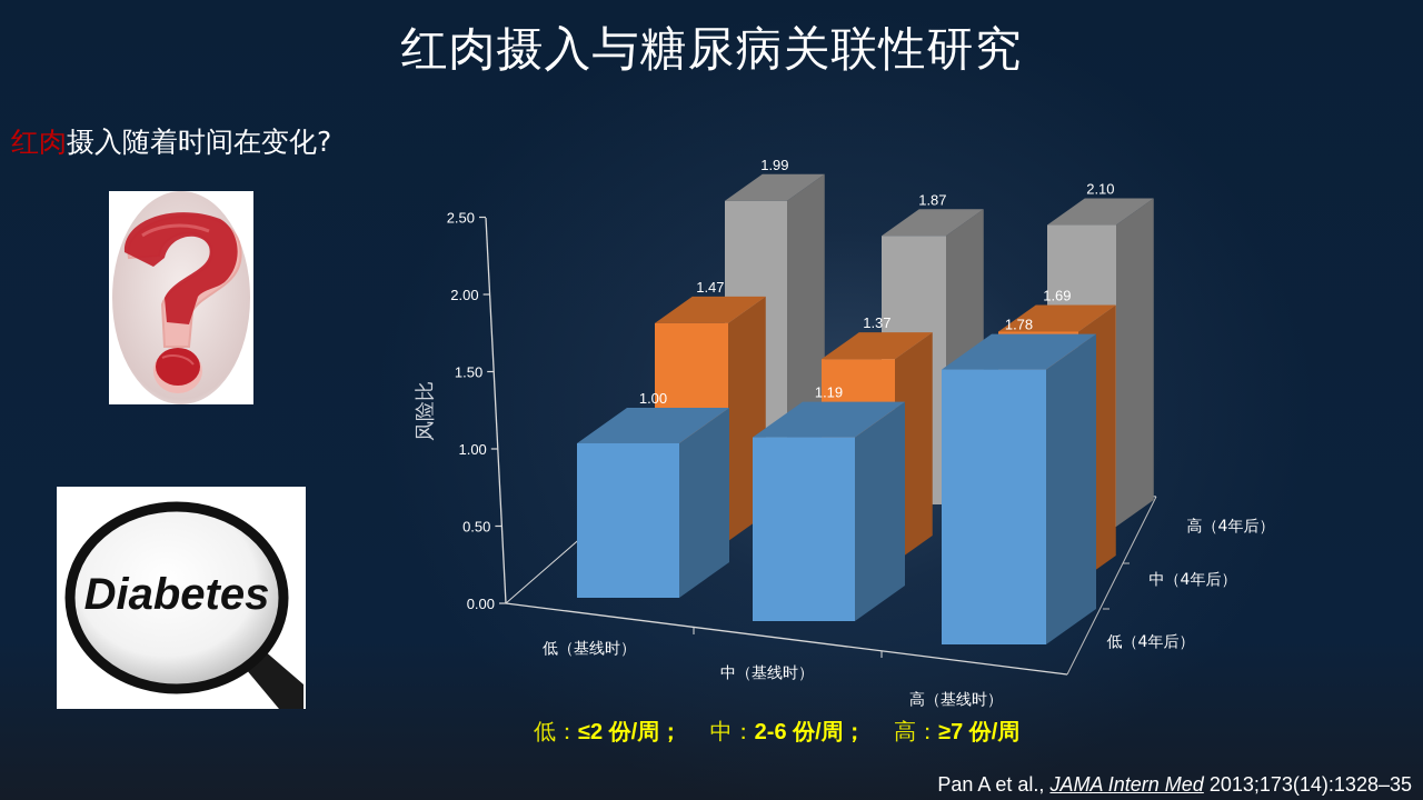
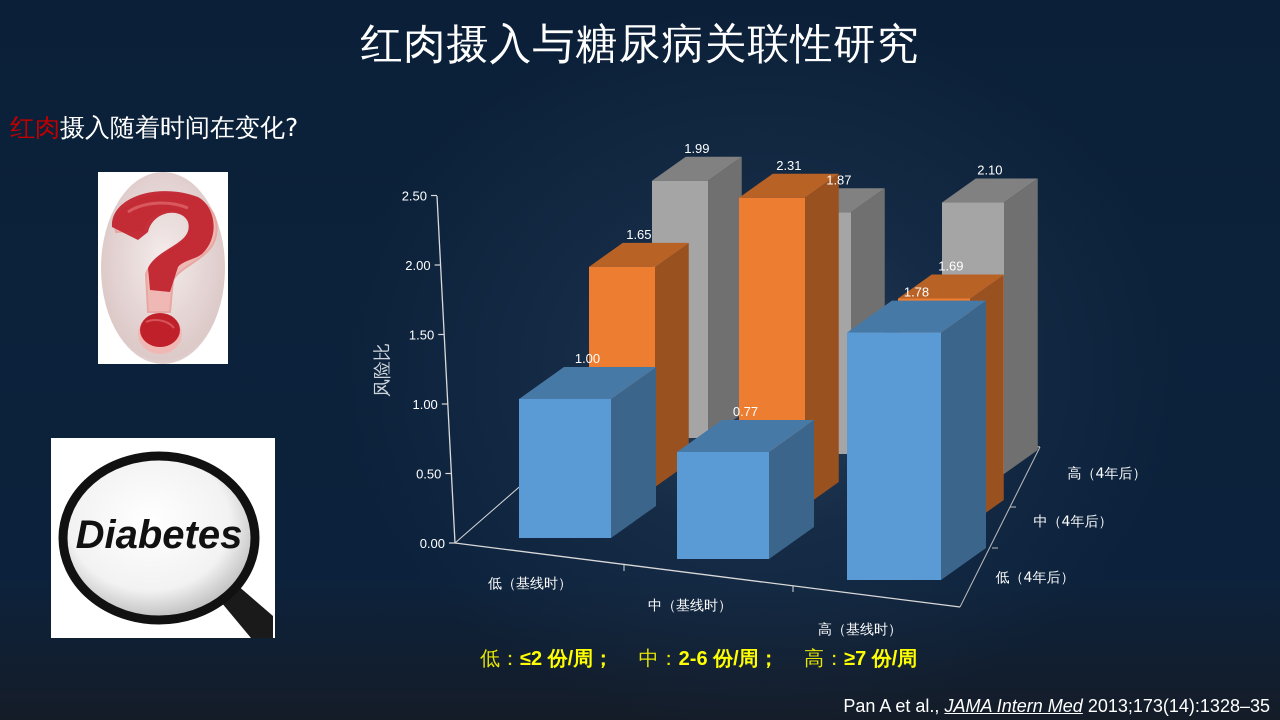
中（4年后）/低（基线时）: 1.47 -> 1.65
低（4年后）/中（基线时）: 1.19 -> 0.77
中（4年后）/中（基线时）: 1.37 -> 2.31
